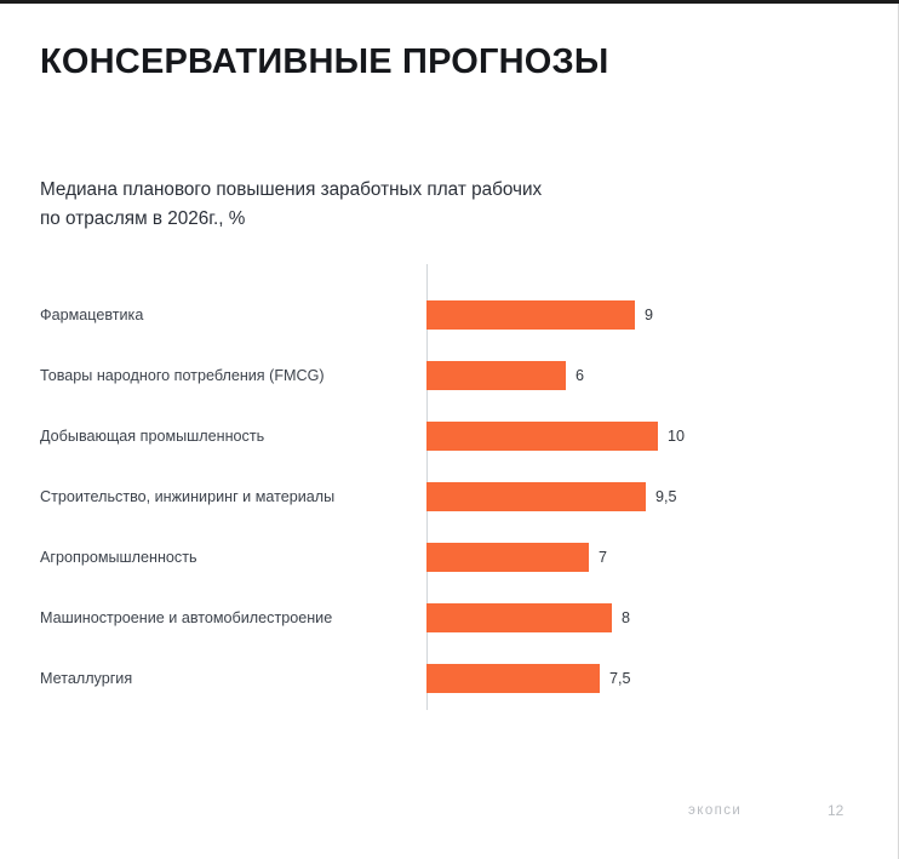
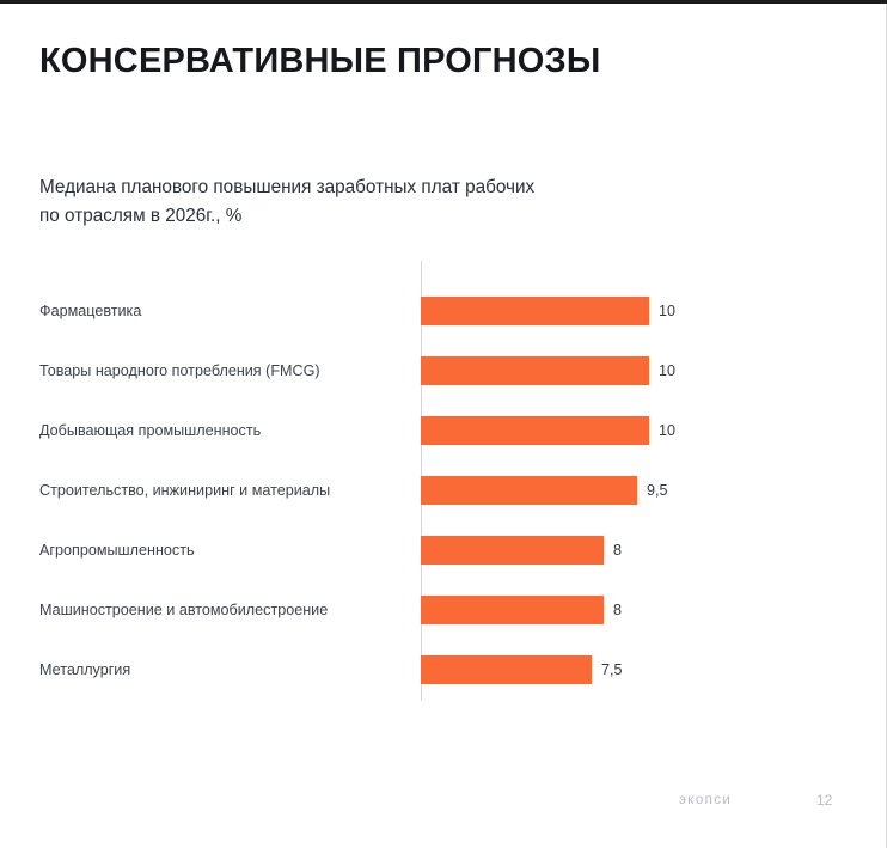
Фармацевтика: 9 -> 10
Товары народного потребления (FMCG): 6 -> 10
Агропромышленность: 7 -> 8
